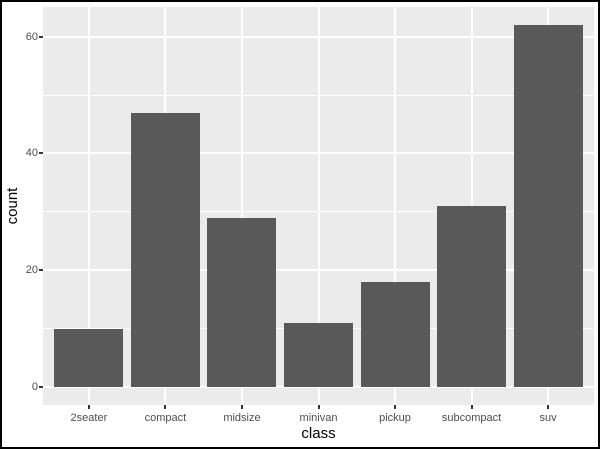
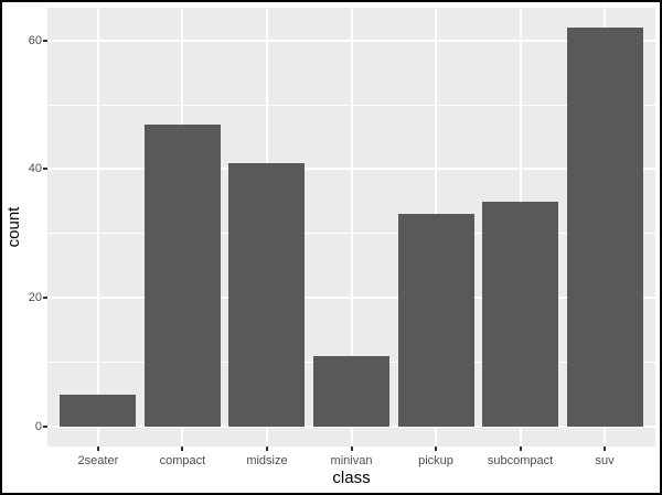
2seater: 10 -> 5
midsize: 29 -> 41
pickup: 18 -> 33
subcompact: 31 -> 35
